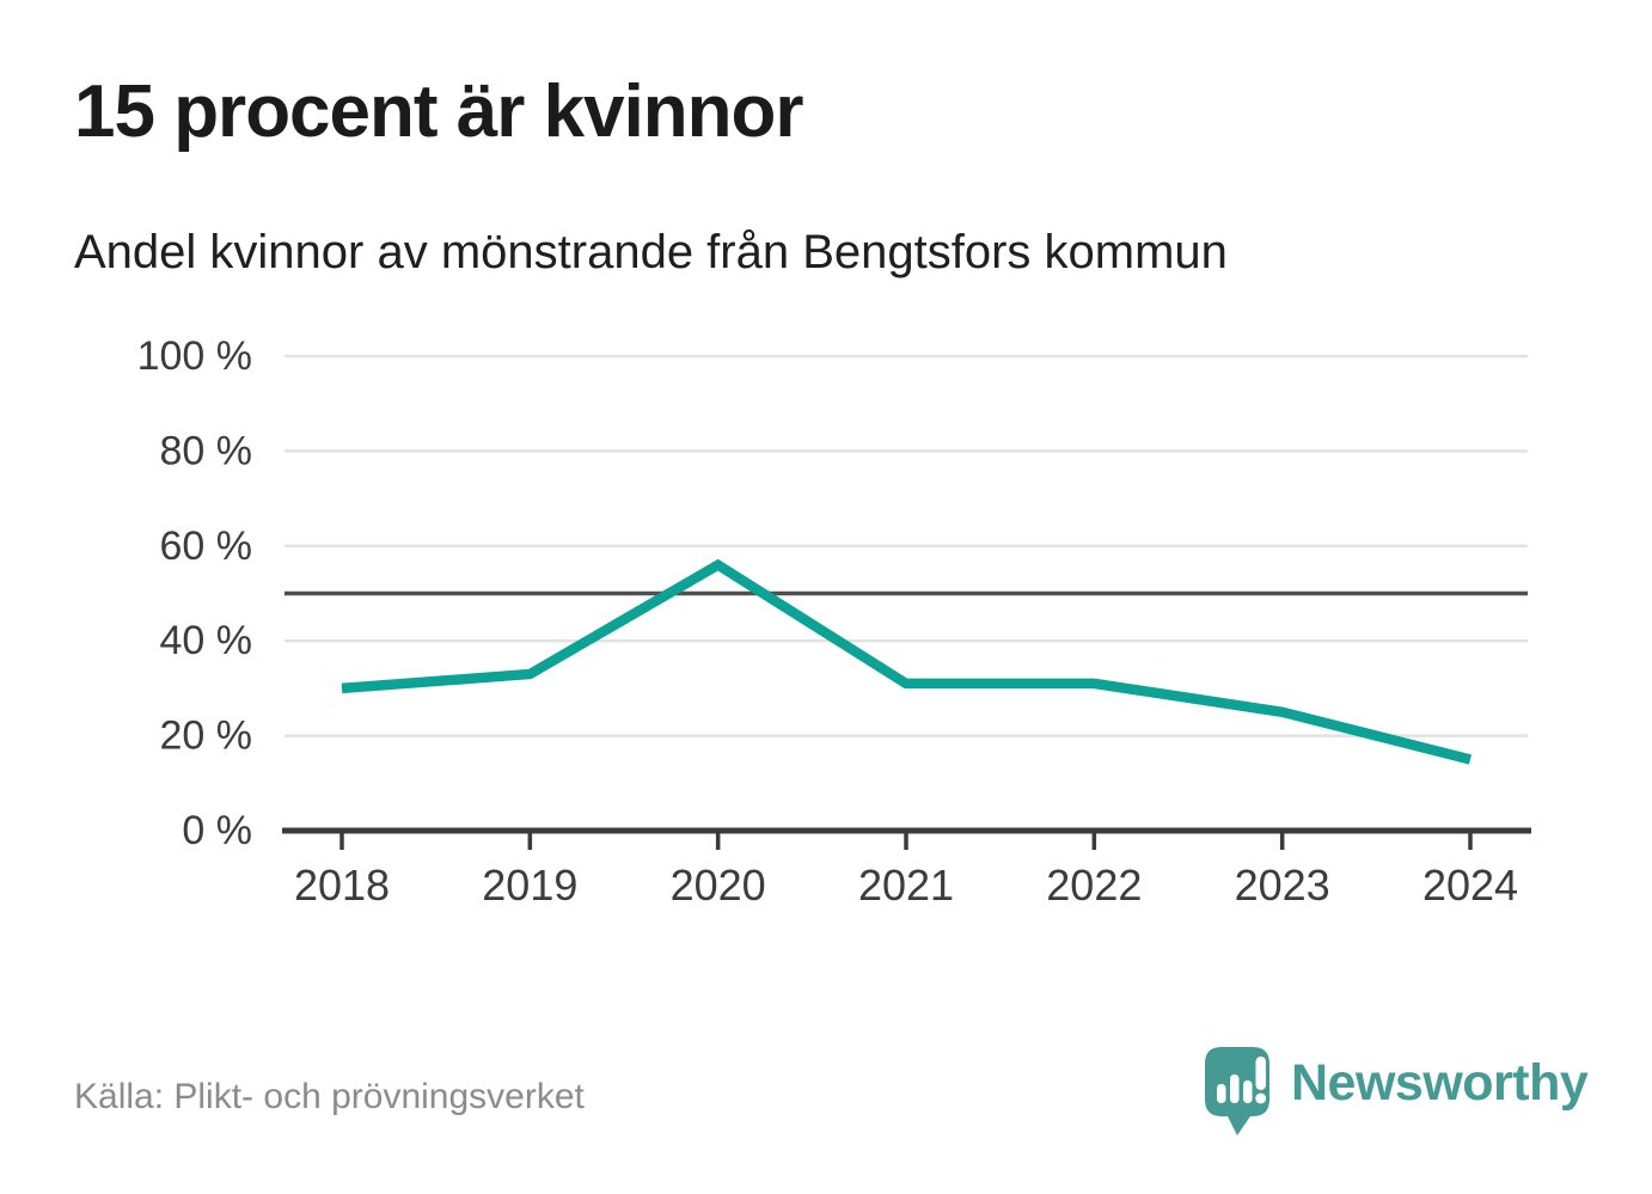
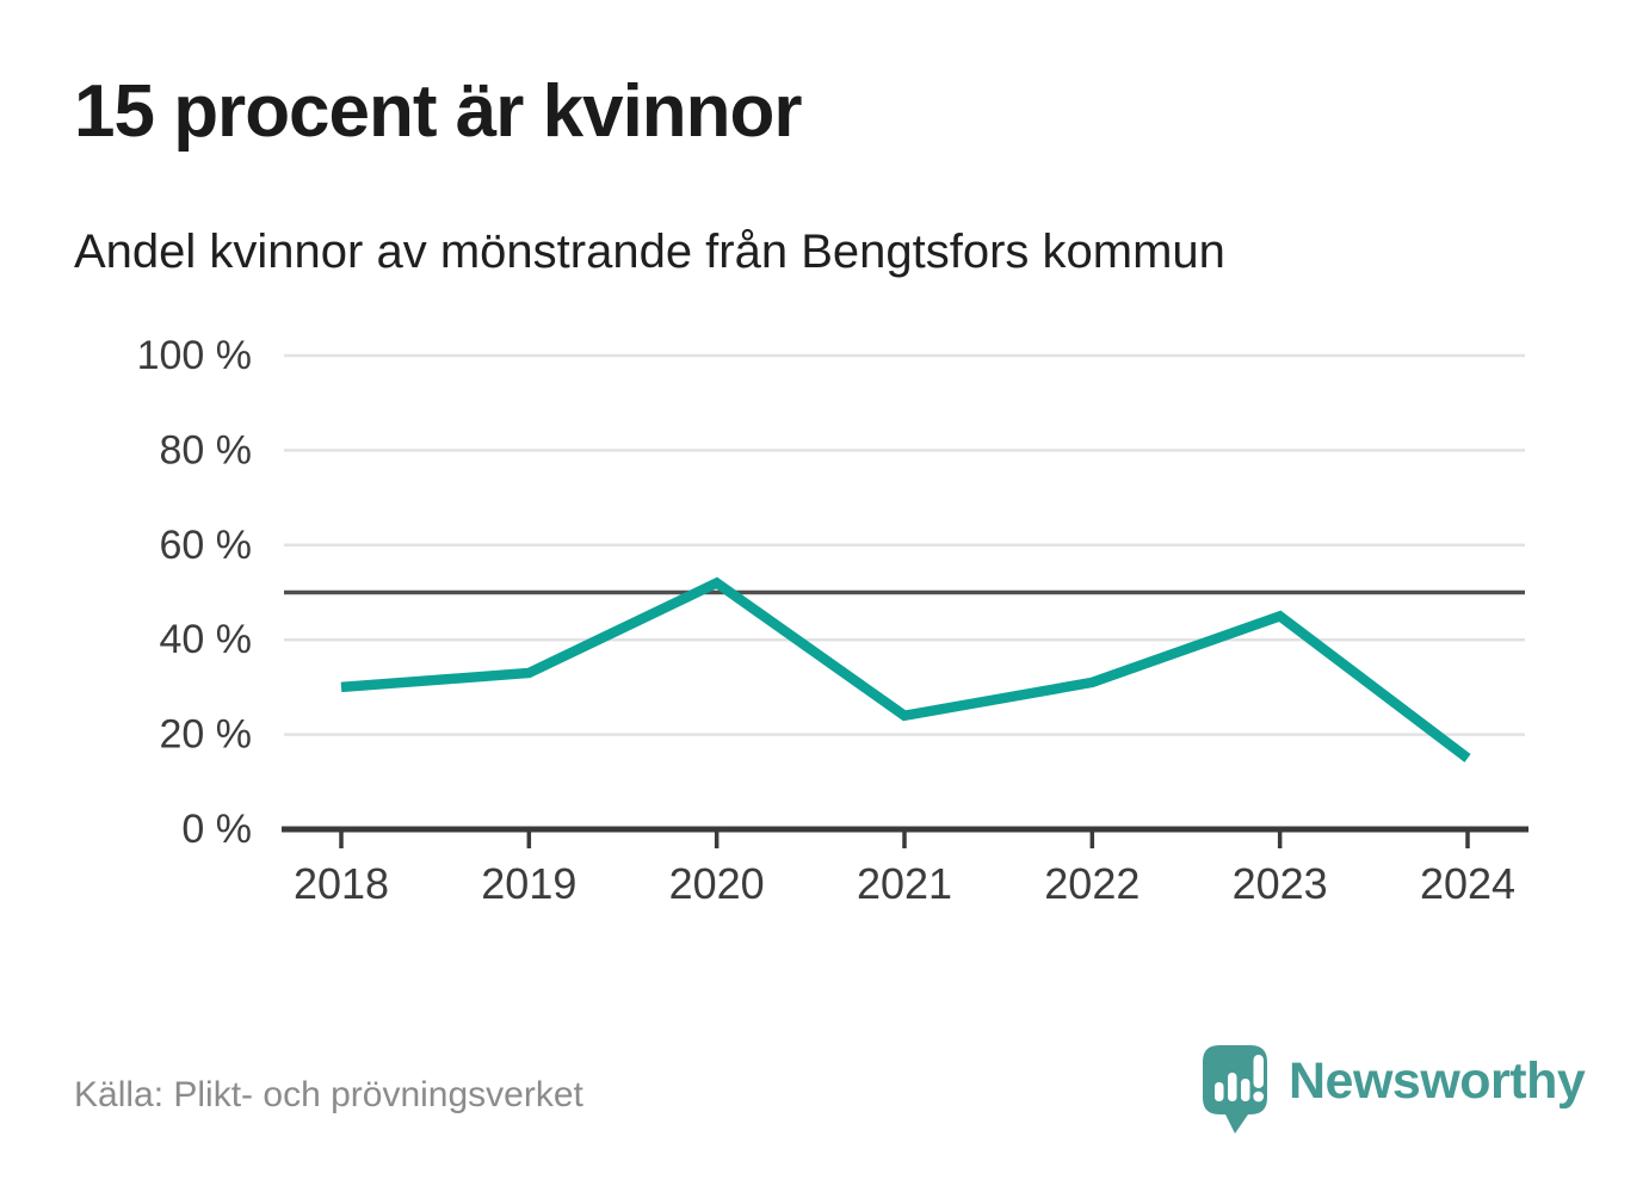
2020: 56% -> 52%
2021: 31% -> 24%
2023: 25% -> 45%
